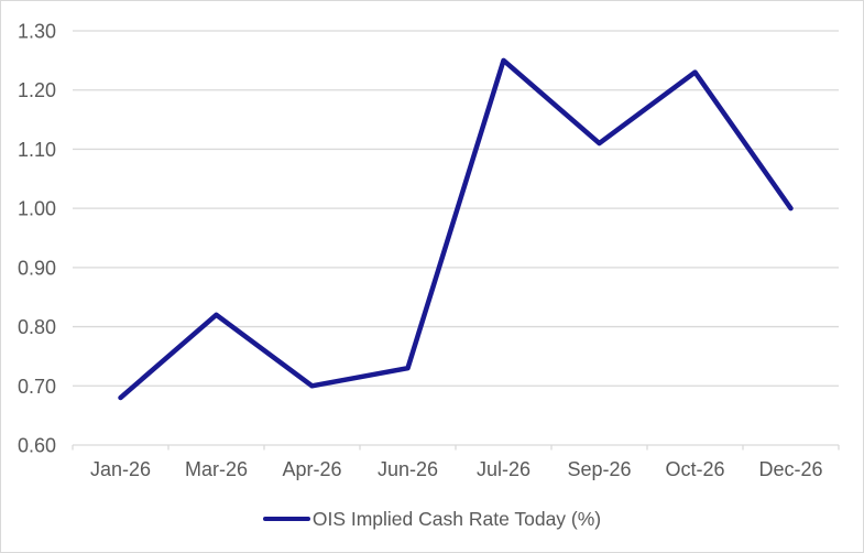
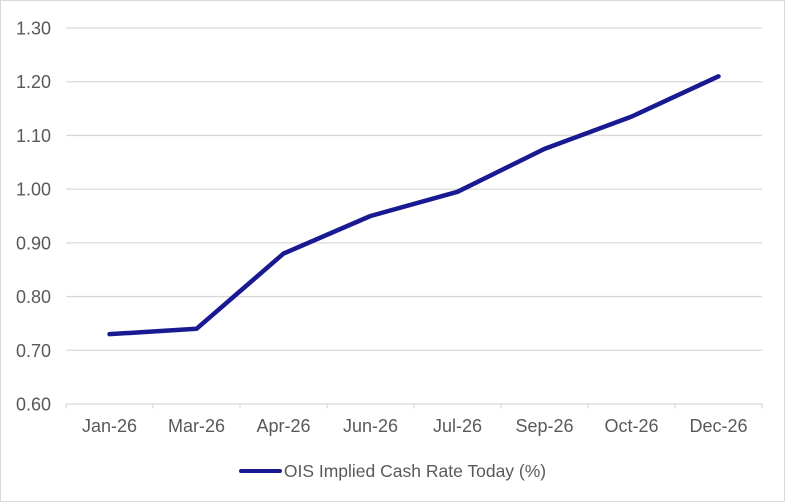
Jan-26: 0.68 -> 0.73
Mar-26: 0.82 -> 0.74
Apr-26: 0.70 -> 0.88
Jun-26: 0.73 -> 0.95
Jul-26: 1.25 -> 0.99
Sep-26: 1.11 -> 1.07
Oct-26: 1.23 -> 1.14
Dec-26: 1.00 -> 1.21
